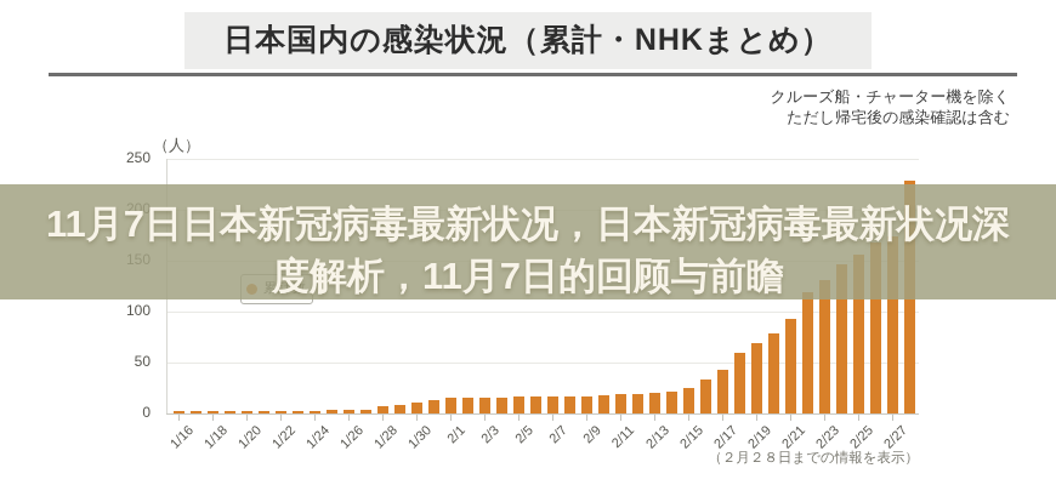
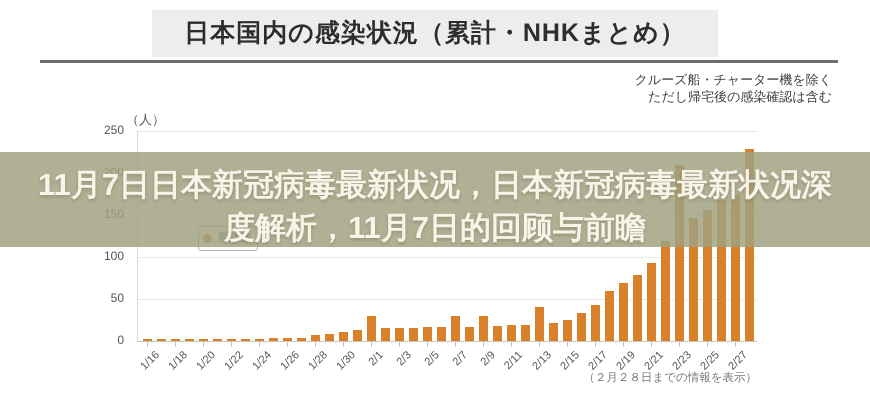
2/1: 20 -> 30
2/7: 20 -> 30
2/9: 20 -> 30
2/13: 20 -> 40
2/23: 130 -> 210
